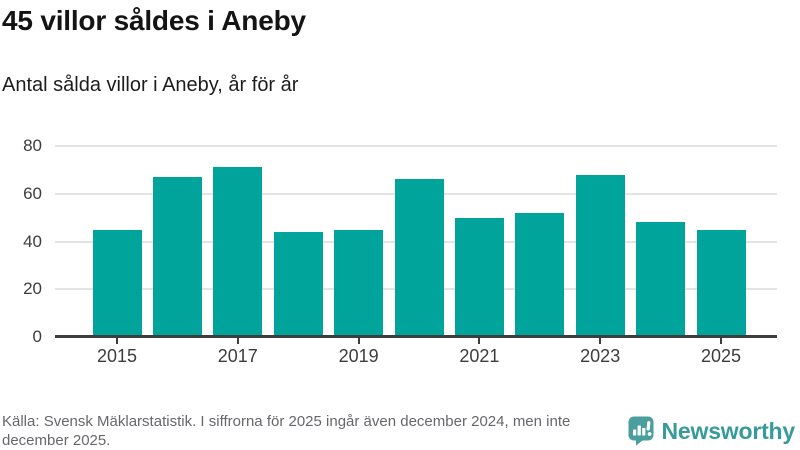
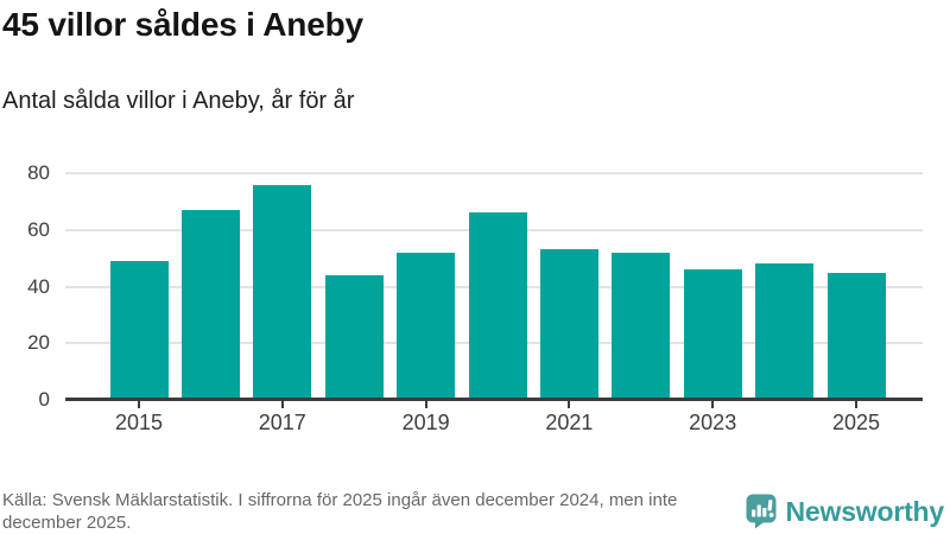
2015: 45 -> 49
2017: 71 -> 76
2019: 45 -> 52
2021: 50 -> 53
2023: 68 -> 46
